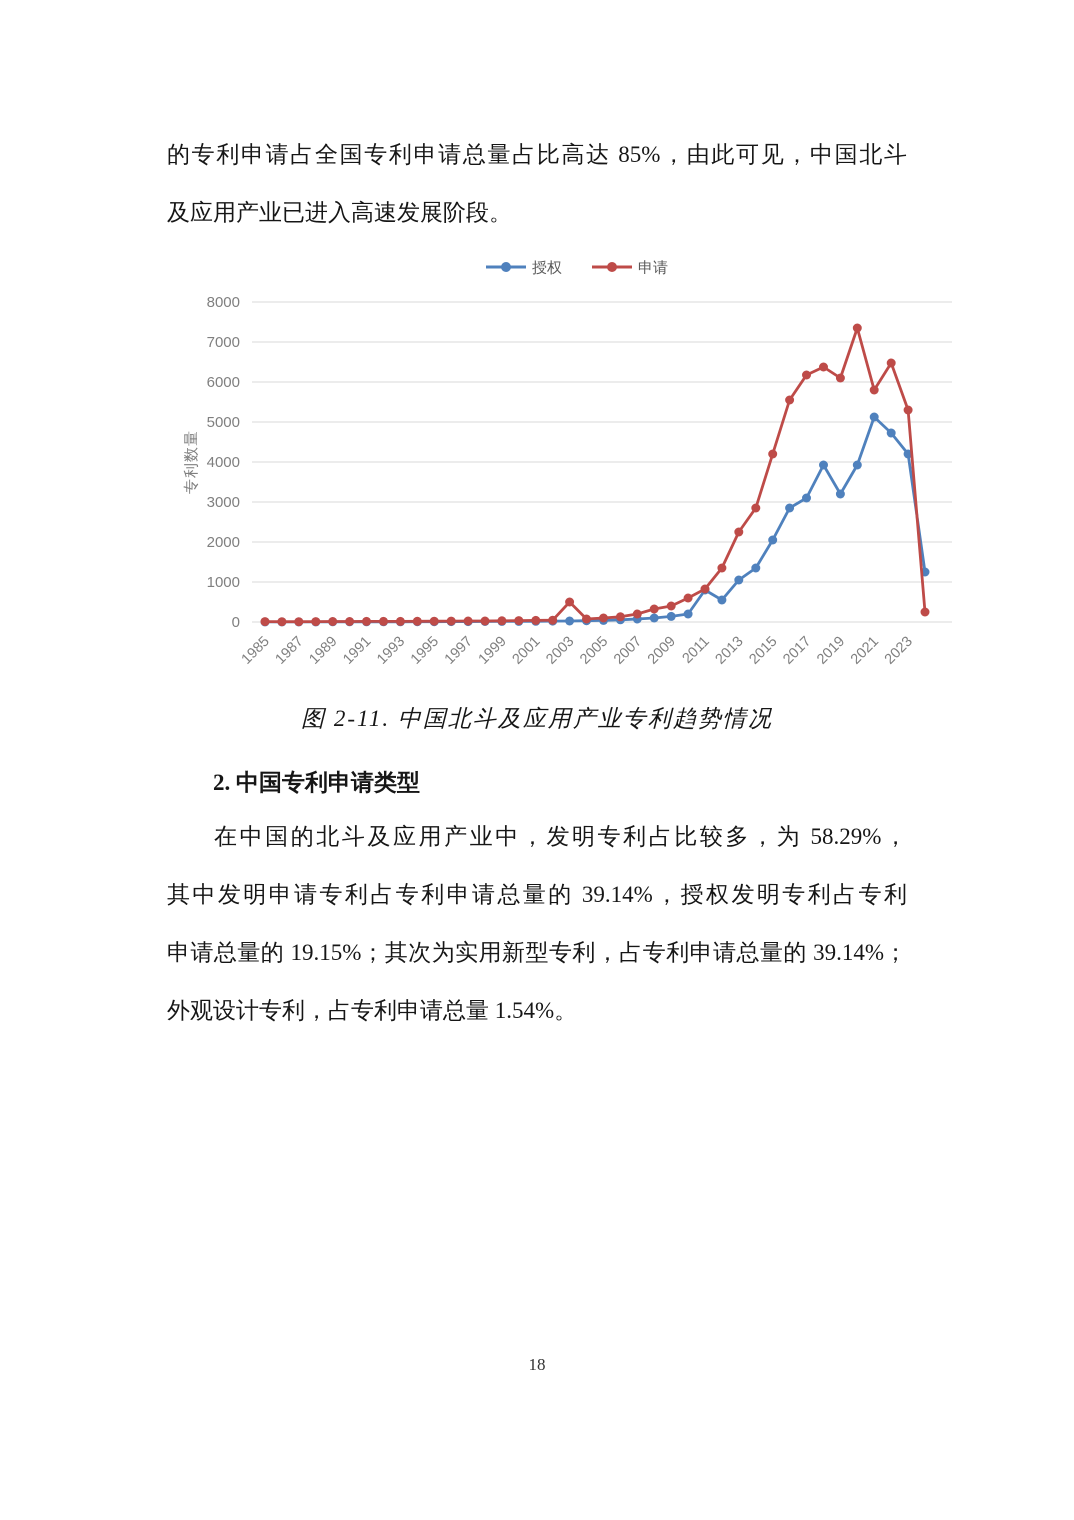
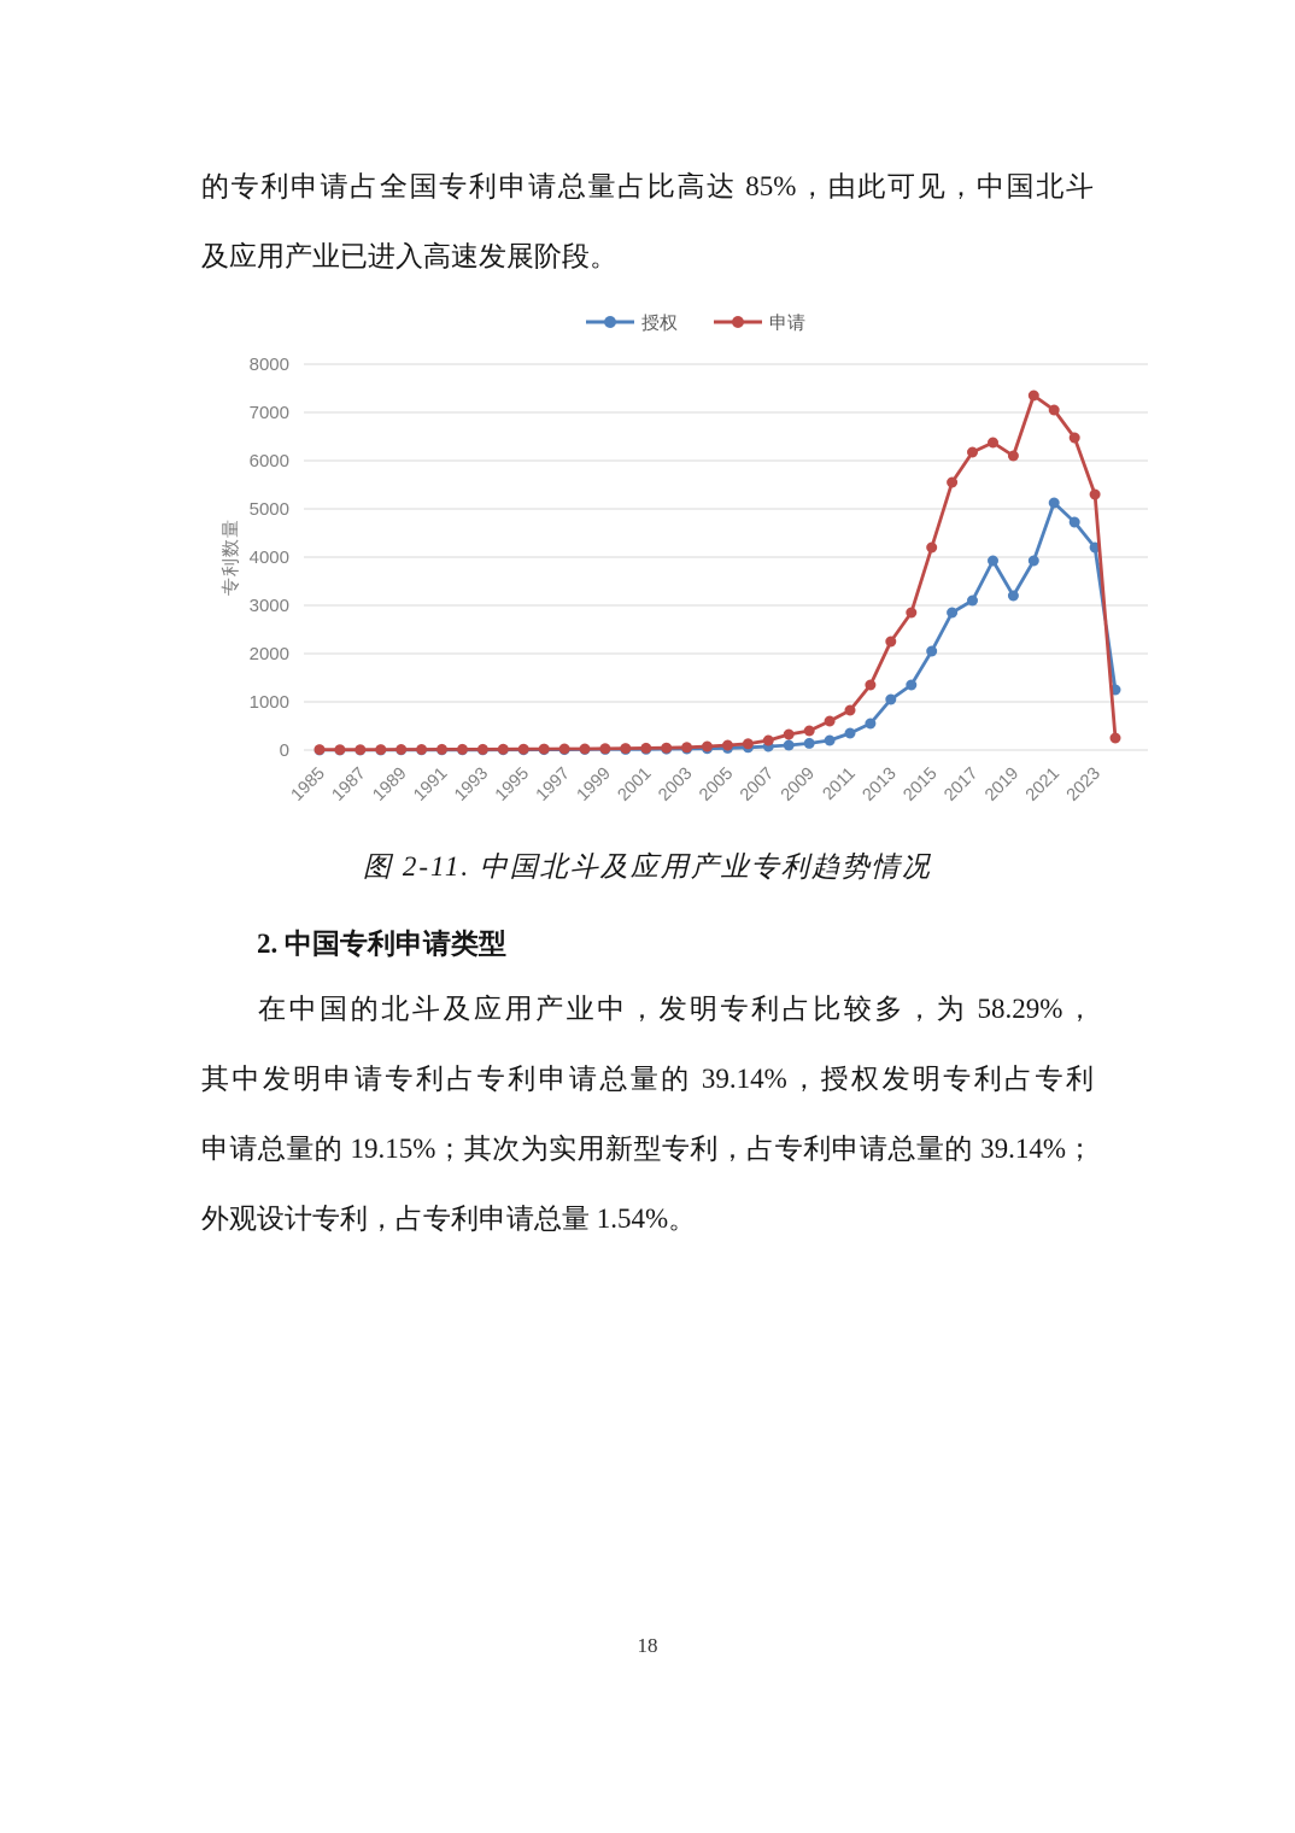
申请/2003: 500 -> 100
授权/2011: 800 -> 400
申请/2021: 5800 -> 7000
